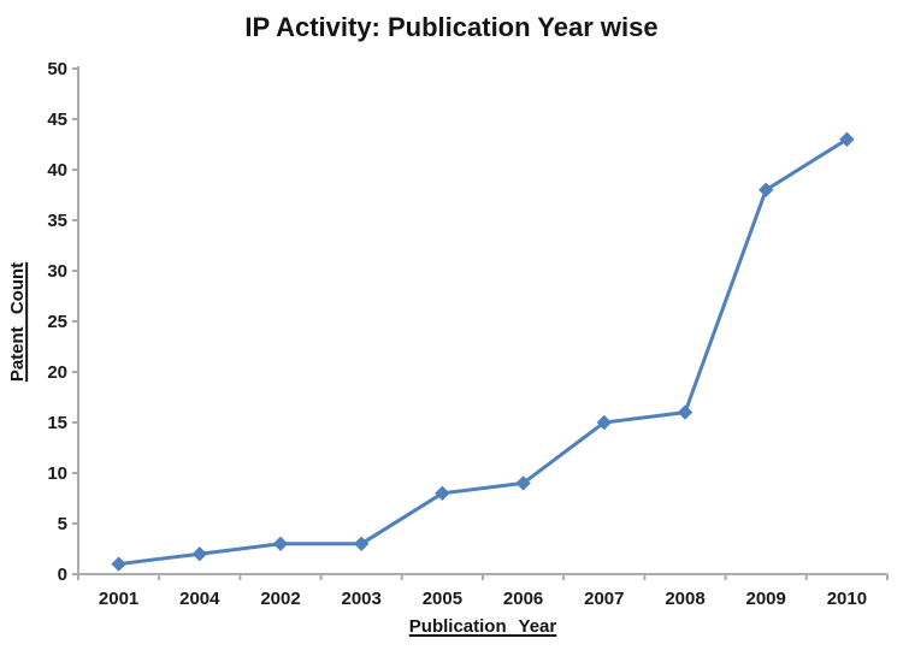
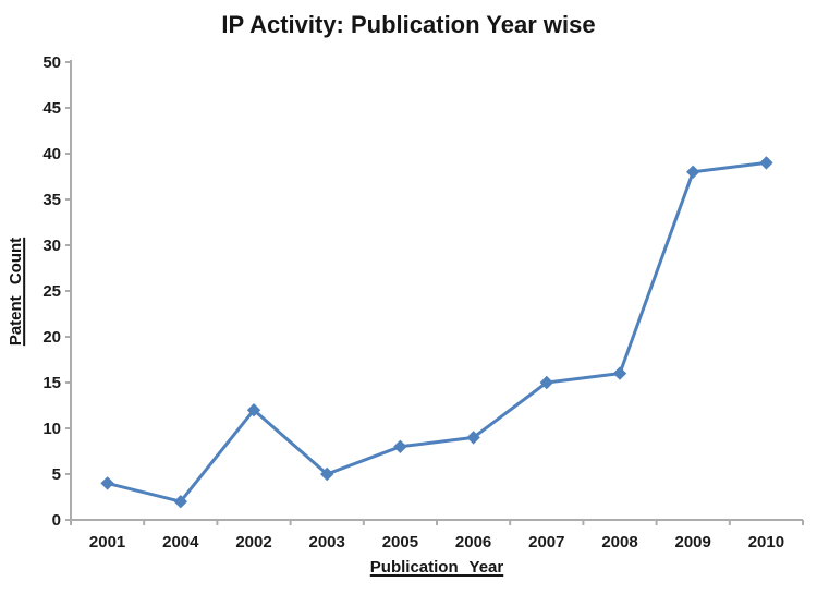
2001: 1 -> 4
2002: 3 -> 12
2003: 3 -> 5
2010: 43 -> 39
